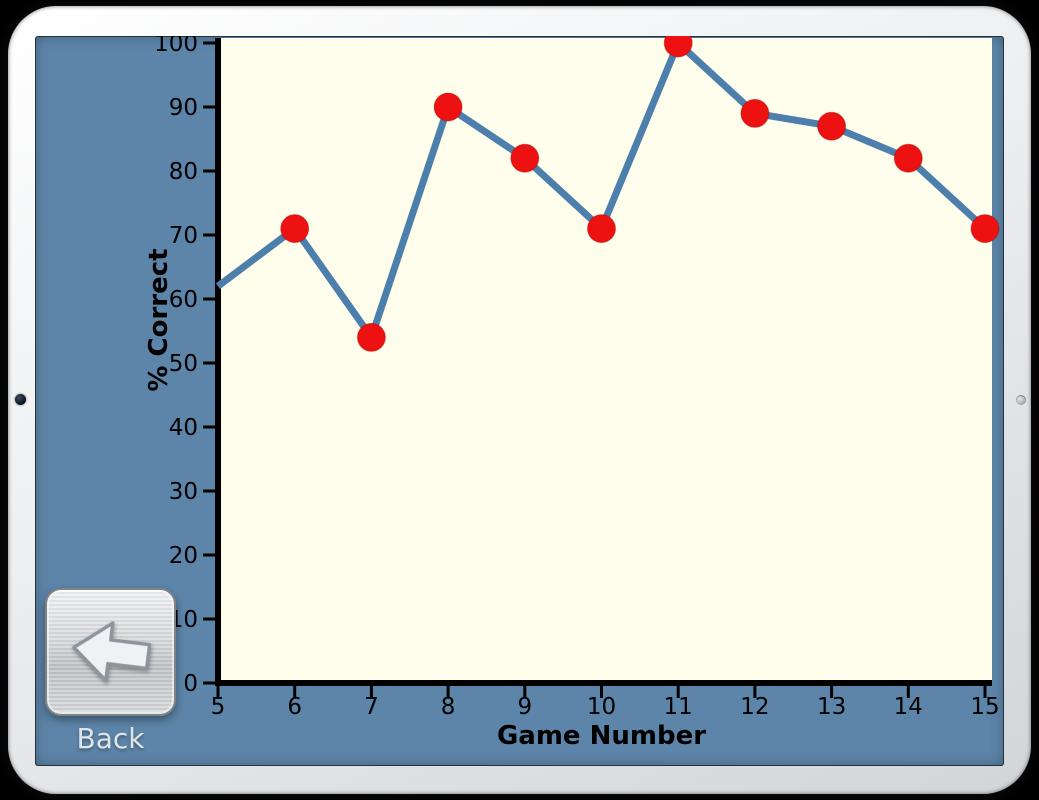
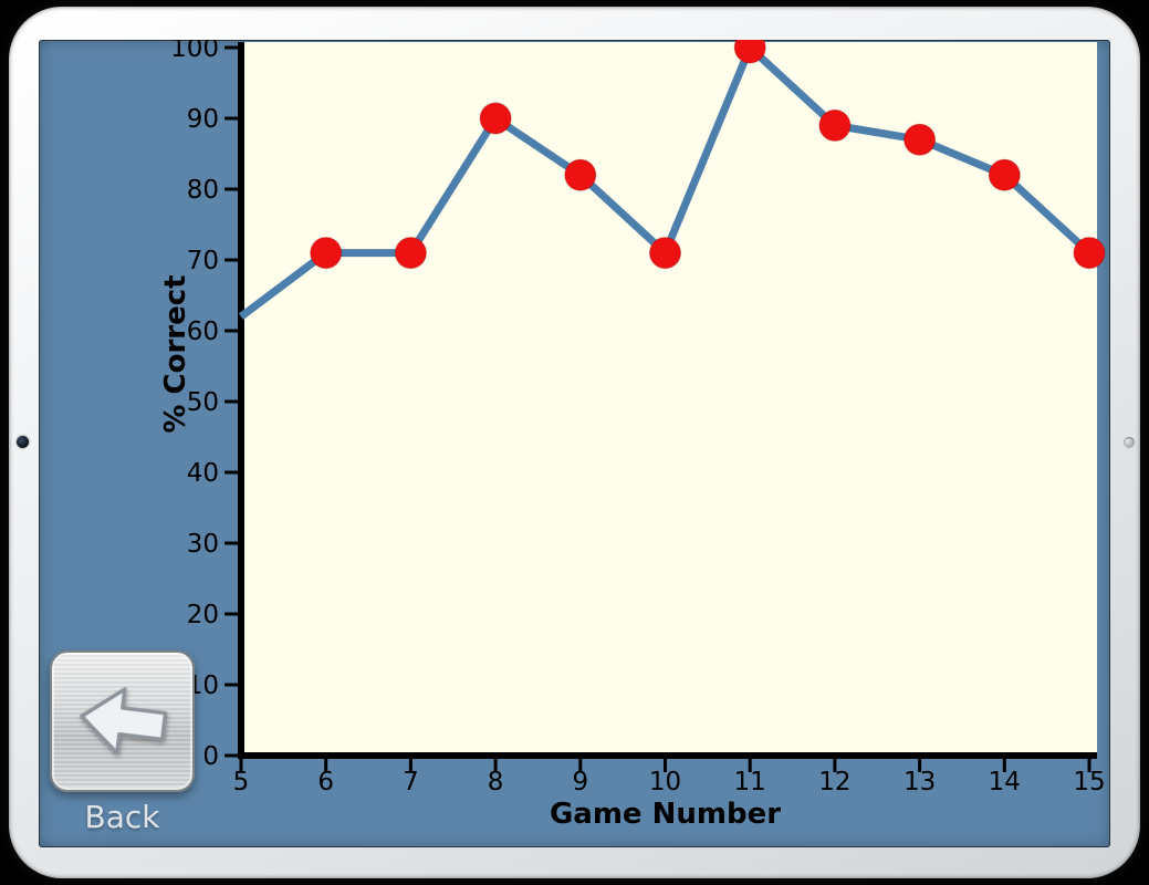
7: 54 -> 71
